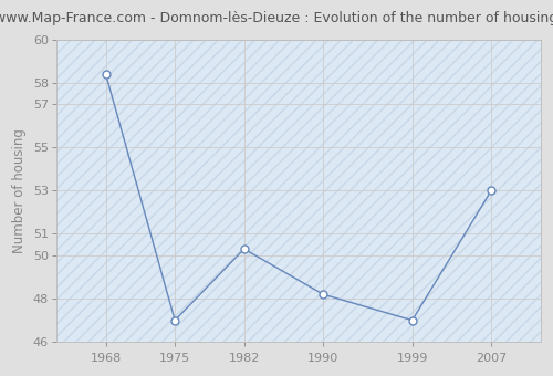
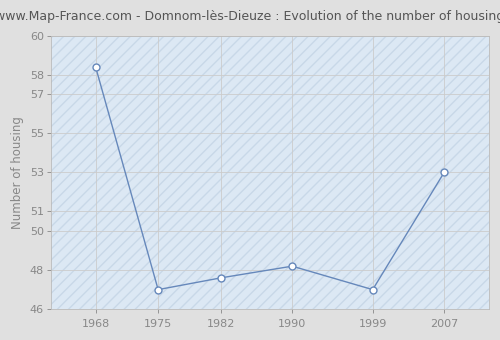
1982: 50.3 -> 47.6
